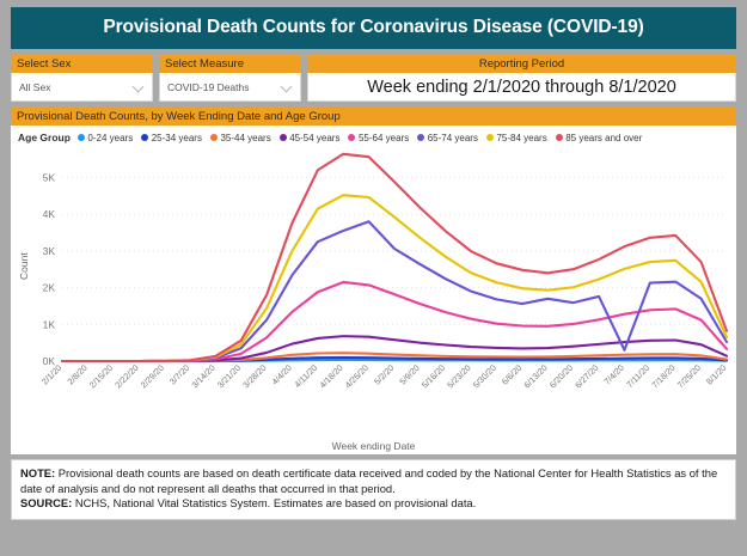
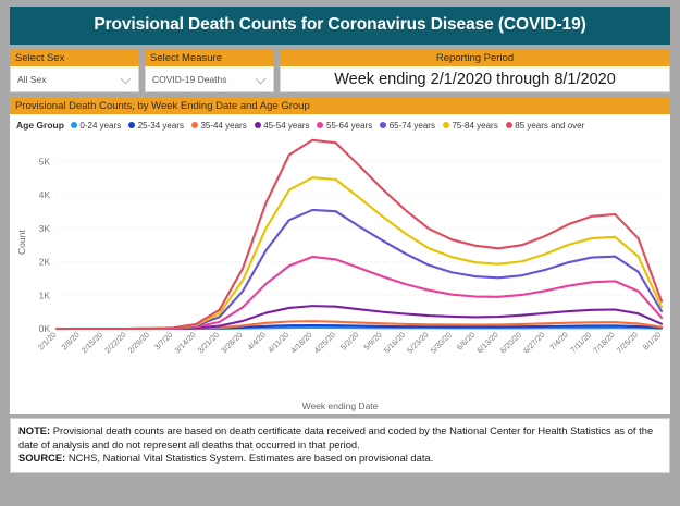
65-74 years/4/25/20: 3.8K -> 3.5K
65-74 years/6/13/20: 1.7K -> 1.5K
65-74 years/7/4/20: 0.3K -> 2.0K
